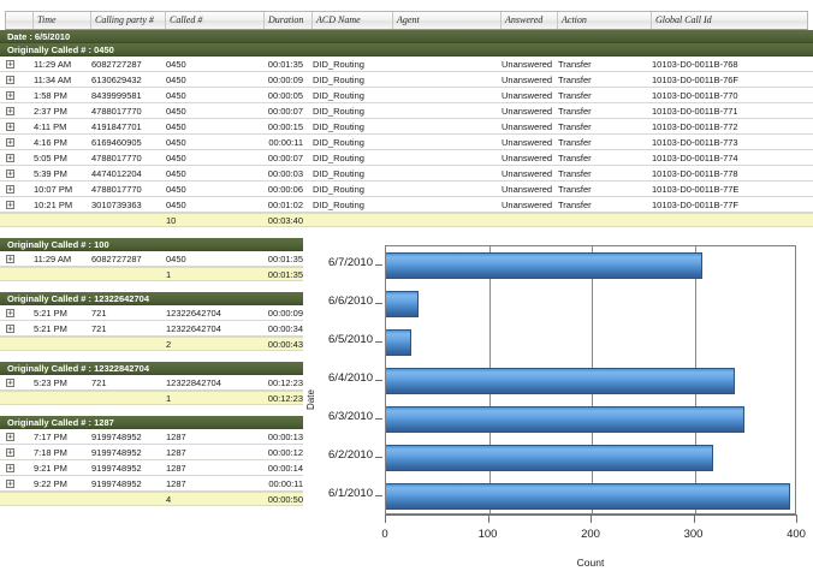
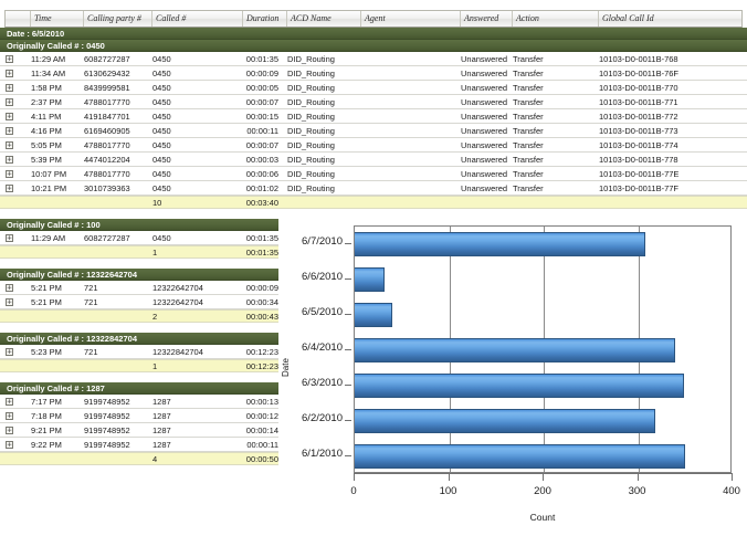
6/5/2010: 20 -> 40
6/1/2010: 390 -> 350
